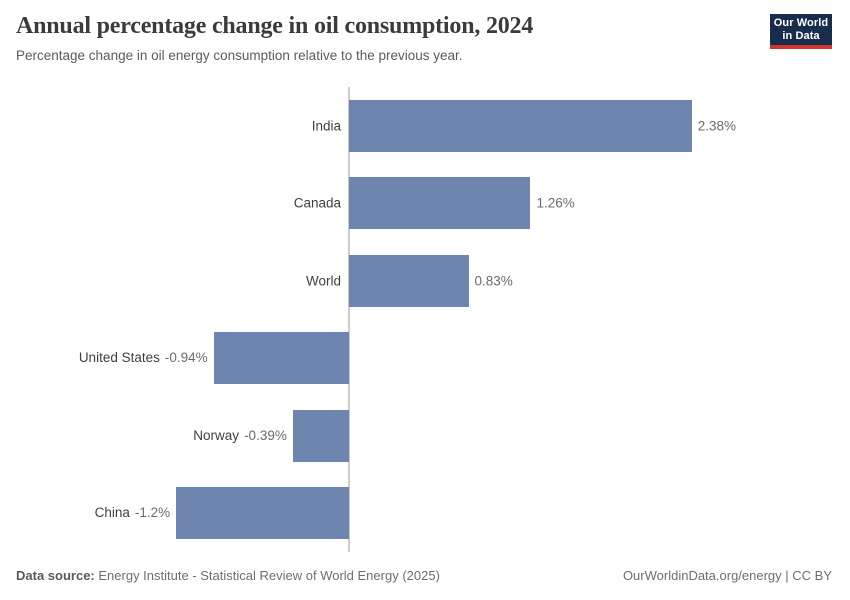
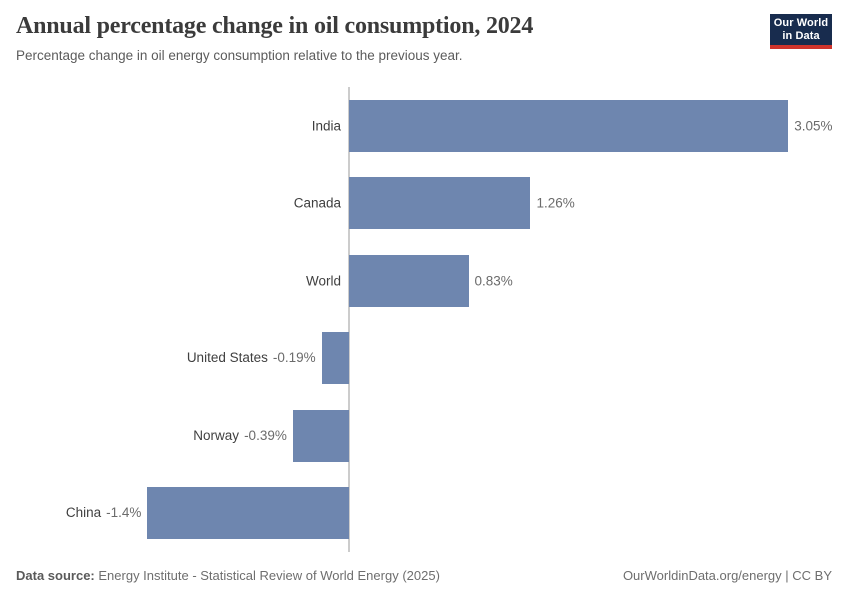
India: 2.38% -> 3.05%
United States: -0.94% -> -0.19%
China: -1.2% -> -1.4%
